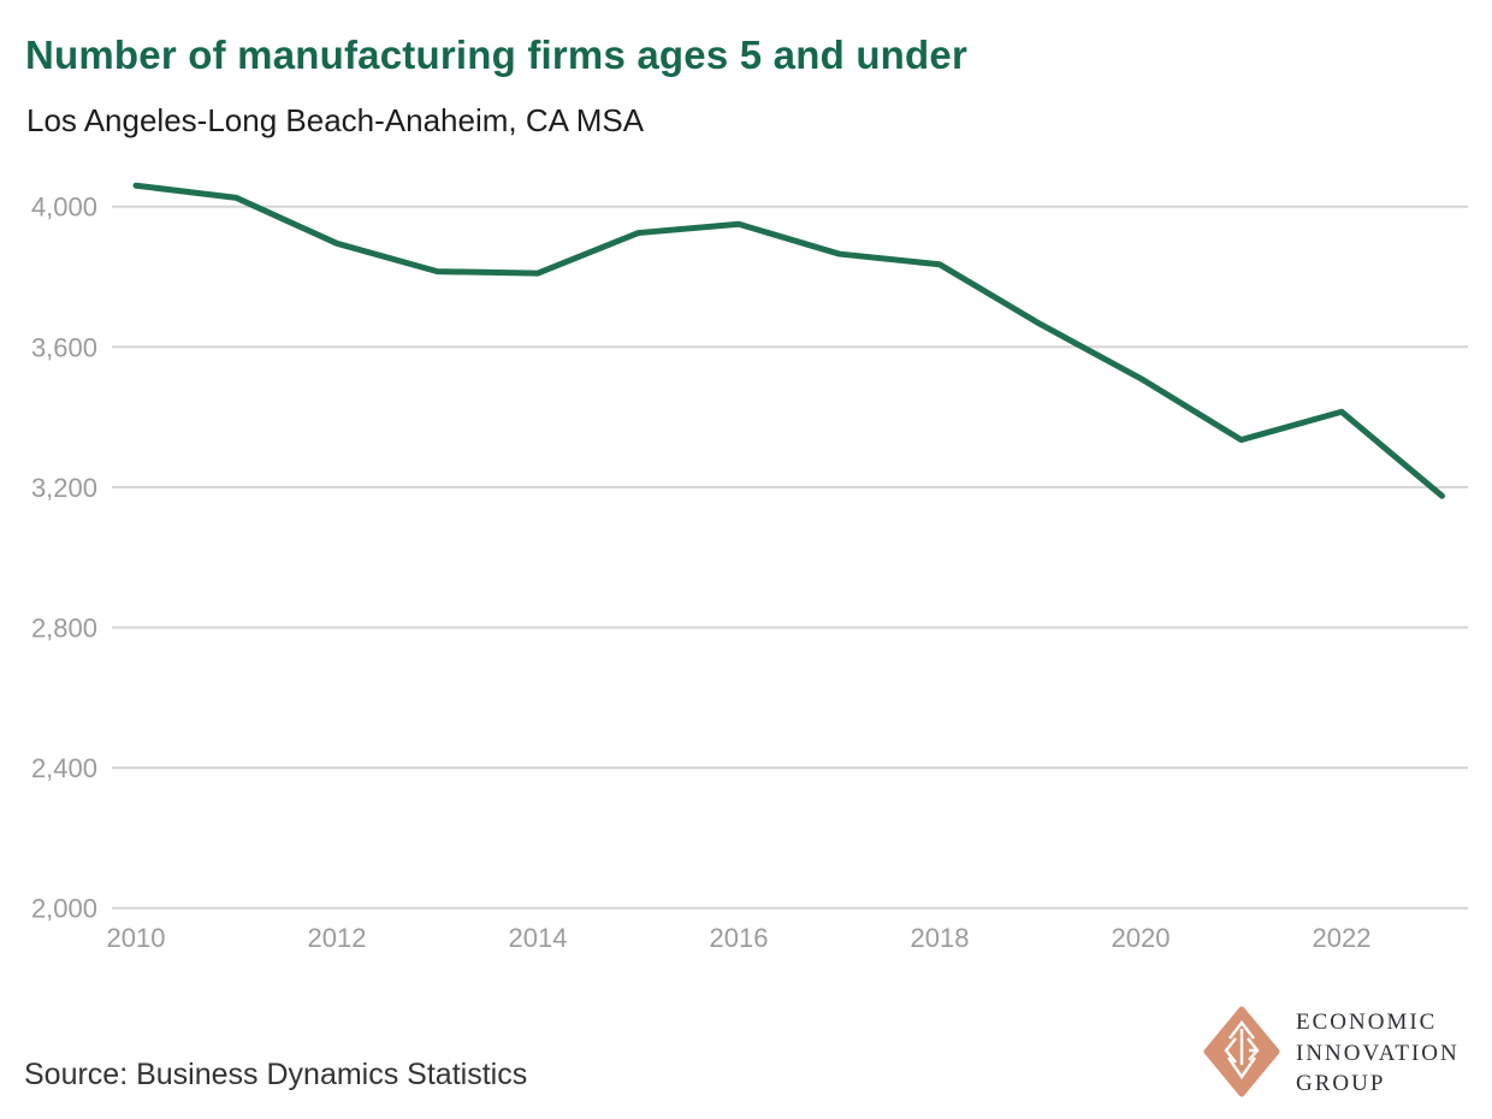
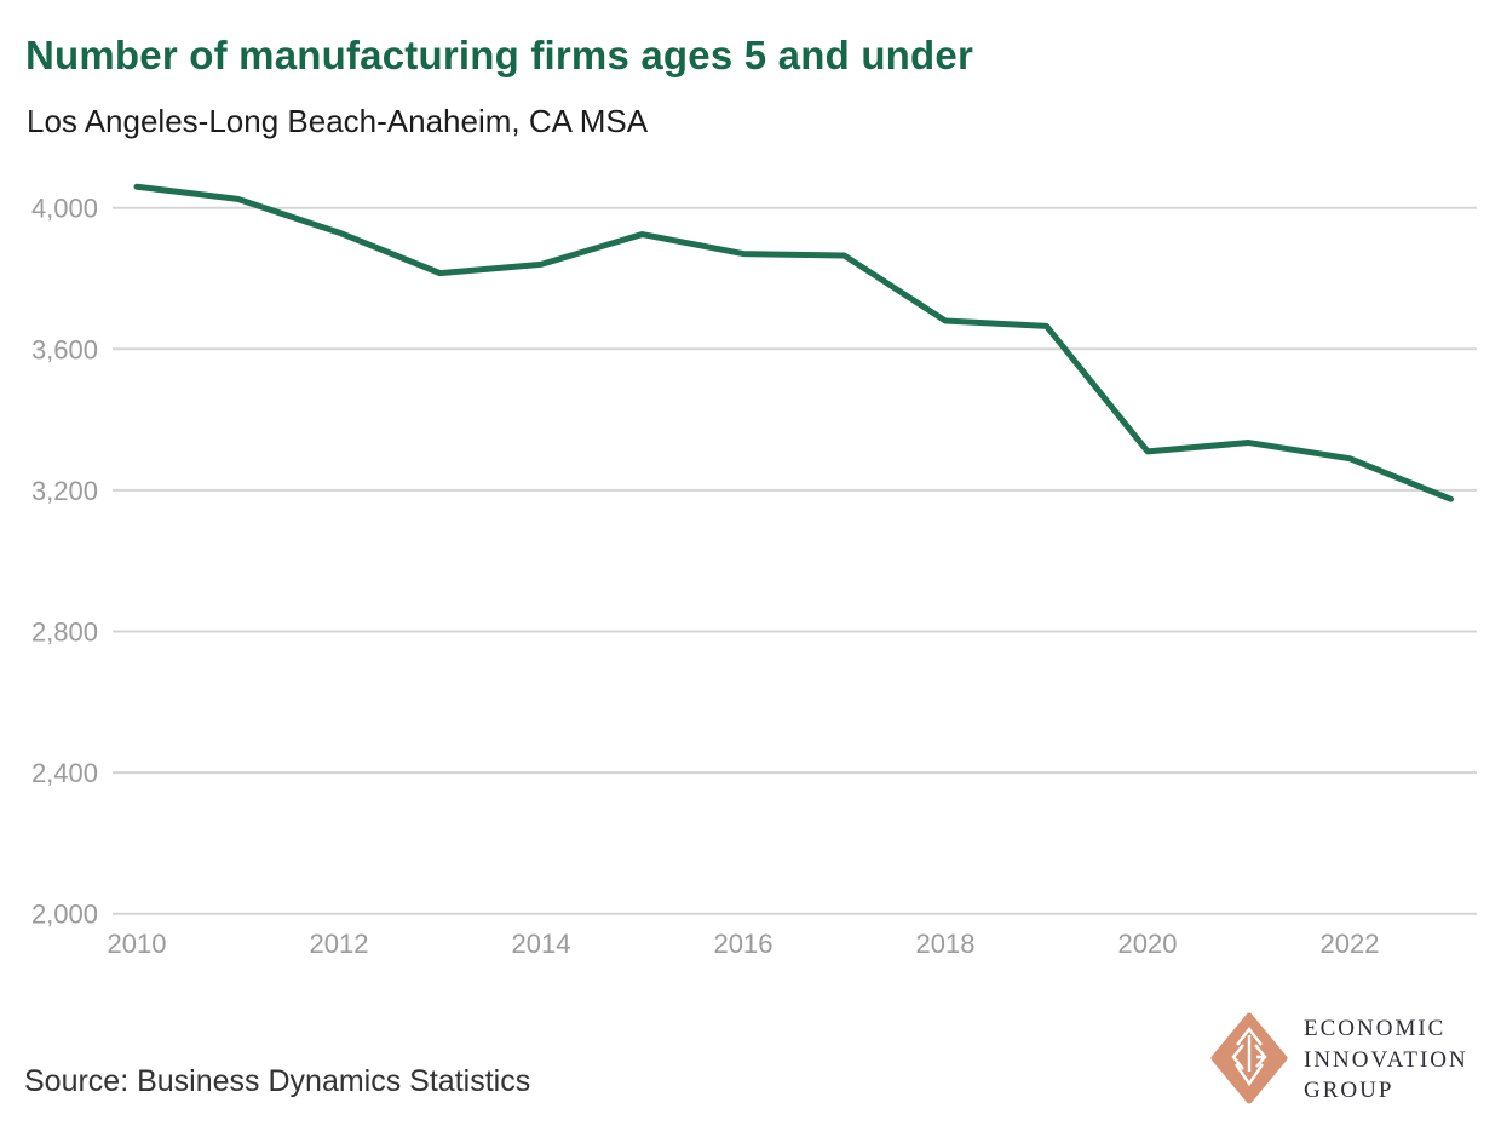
2012: 3900 -> 3930
2014: 3810 -> 3840
2016: 3950 -> 3870
2018: 3840 -> 3680
2020: 3510 -> 3310
2022: 3420 -> 3290
